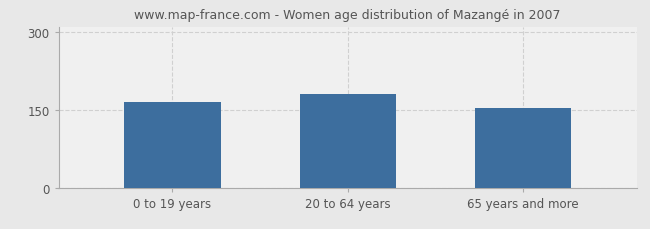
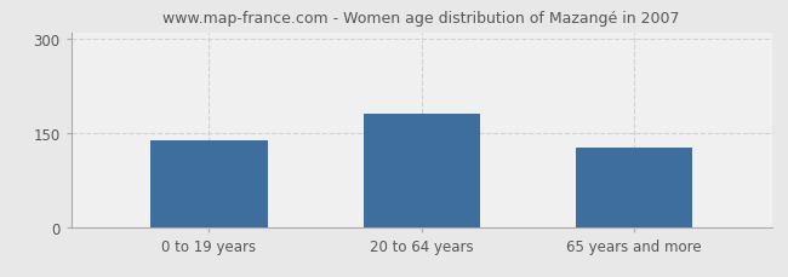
0 to 19 years: 164 -> 137
65 years and more: 154 -> 126
